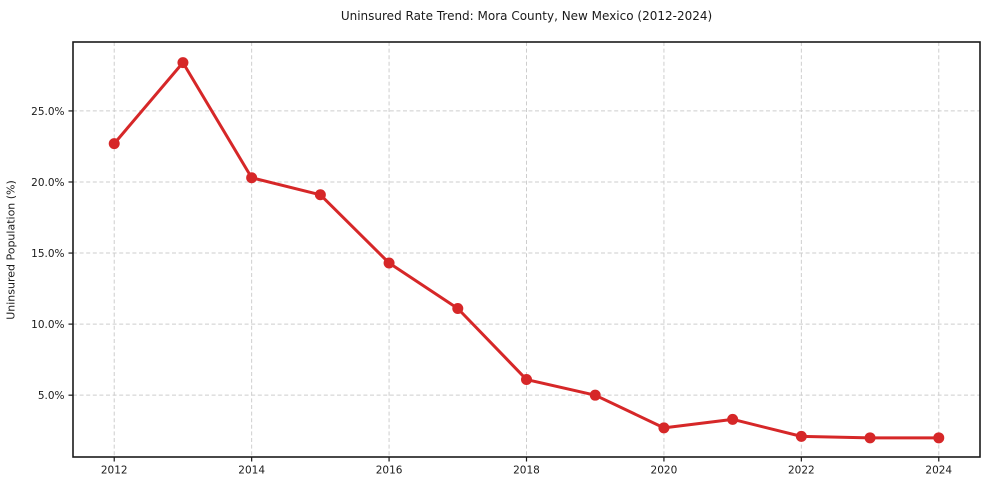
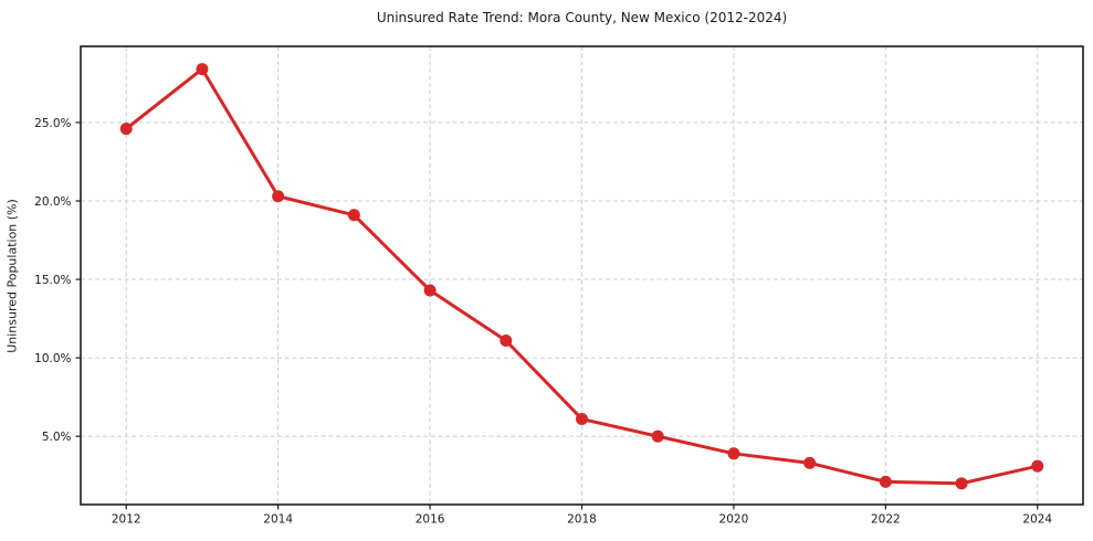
2012: 22.7% -> 24.6%
2020: 2.7% -> 3.9%
2024: 2.0% -> 3.1%
